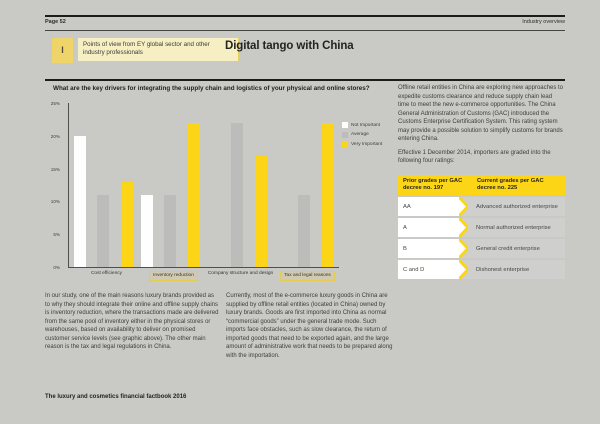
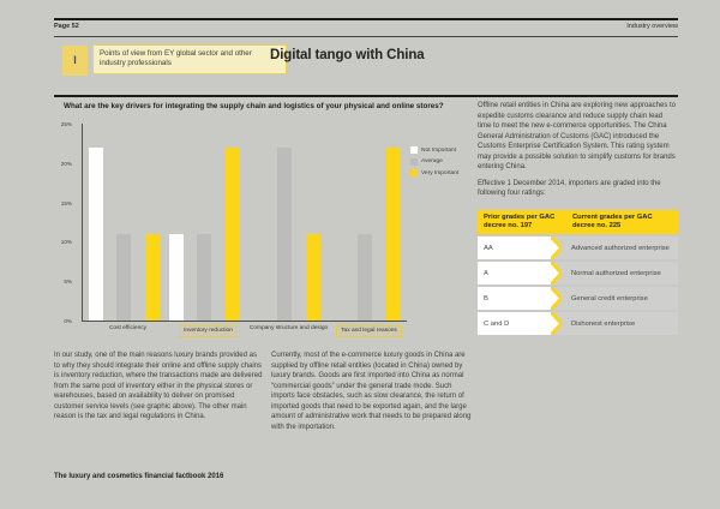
Not Important/Cost efficiency: 20% -> 22%
Very Important/Cost efficiency: 13% -> 11%
Very Important/Company structure and design: 17% -> 11%
